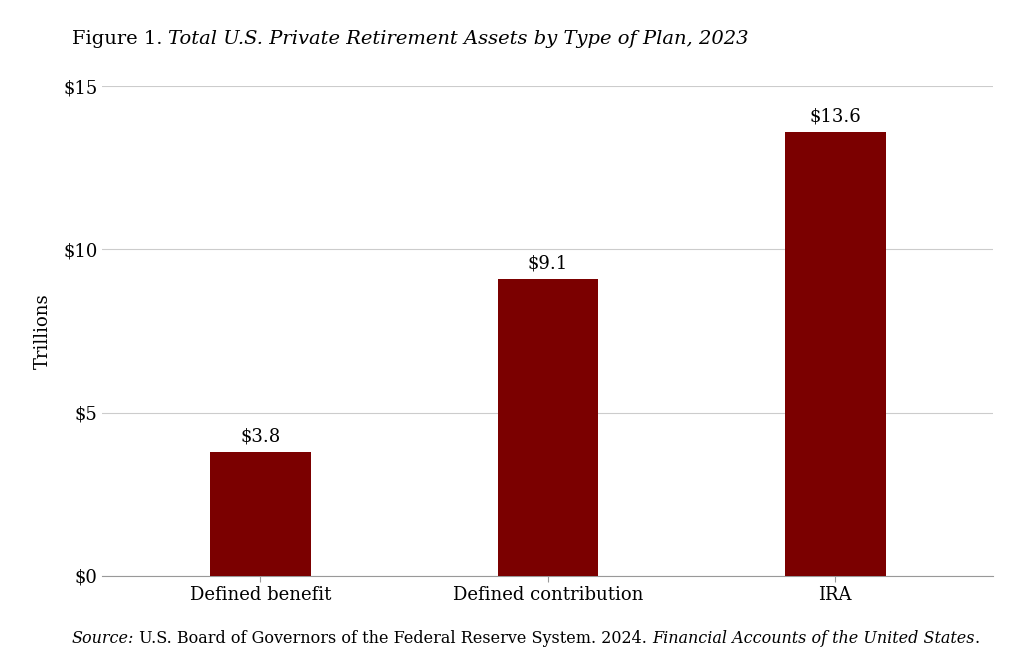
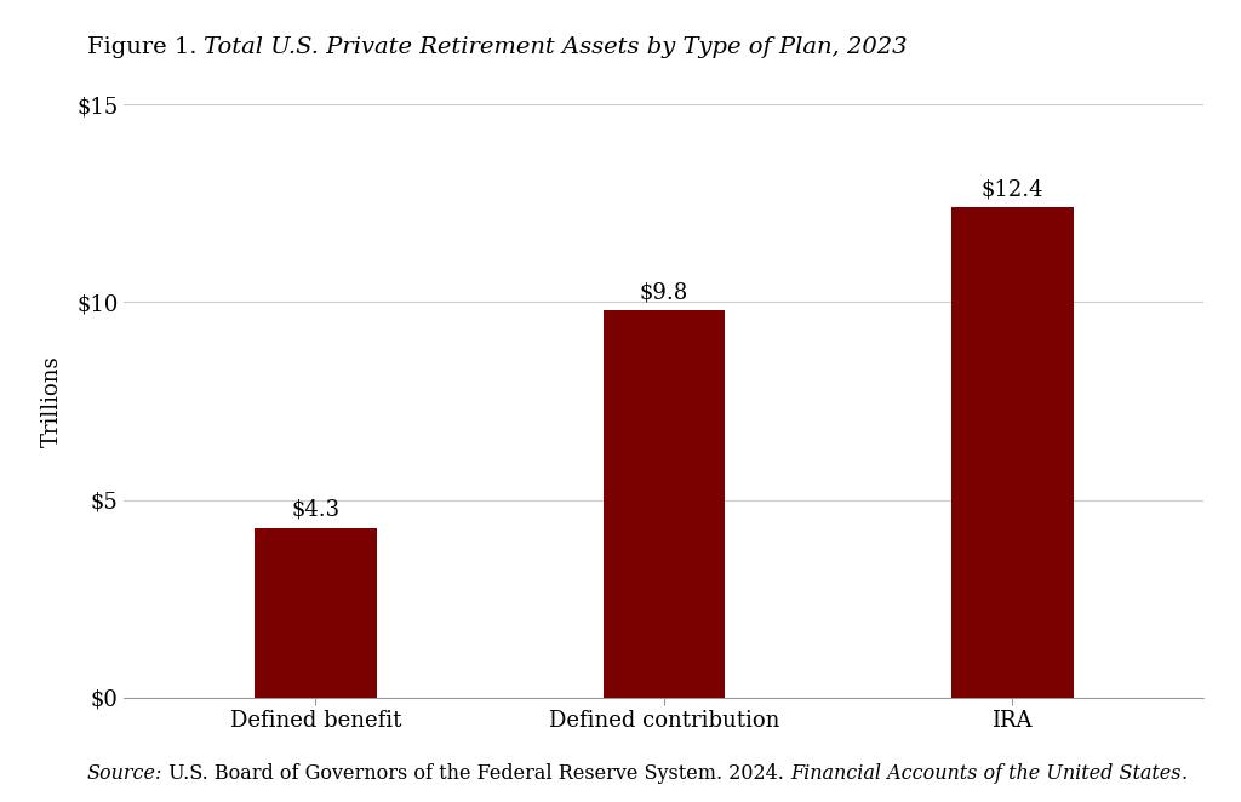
Defined benefit: $3.8 -> $4.3
Defined contribution: $9.1 -> $9.8
IRA: $13.6 -> $12.4
